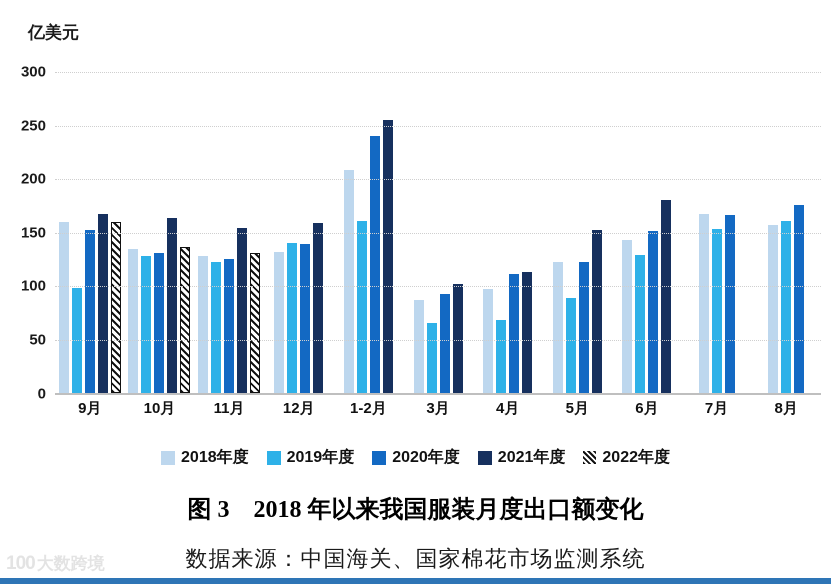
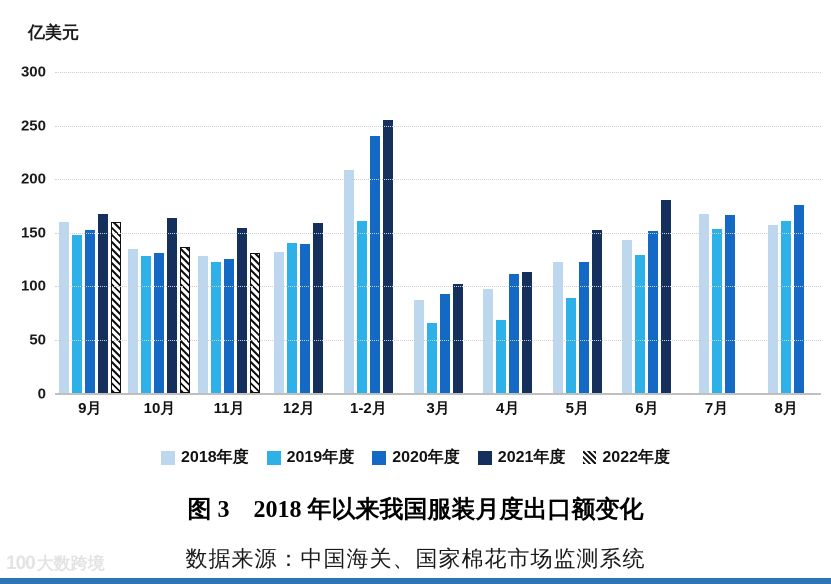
2019年度/9月: 98 -> 148
